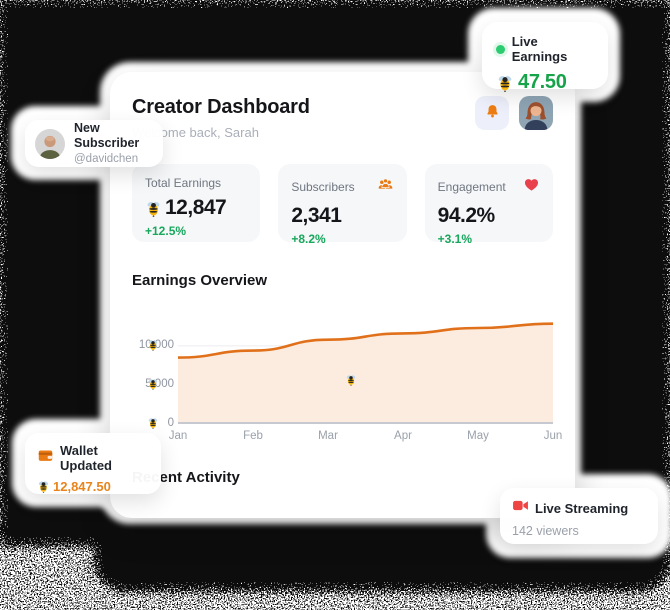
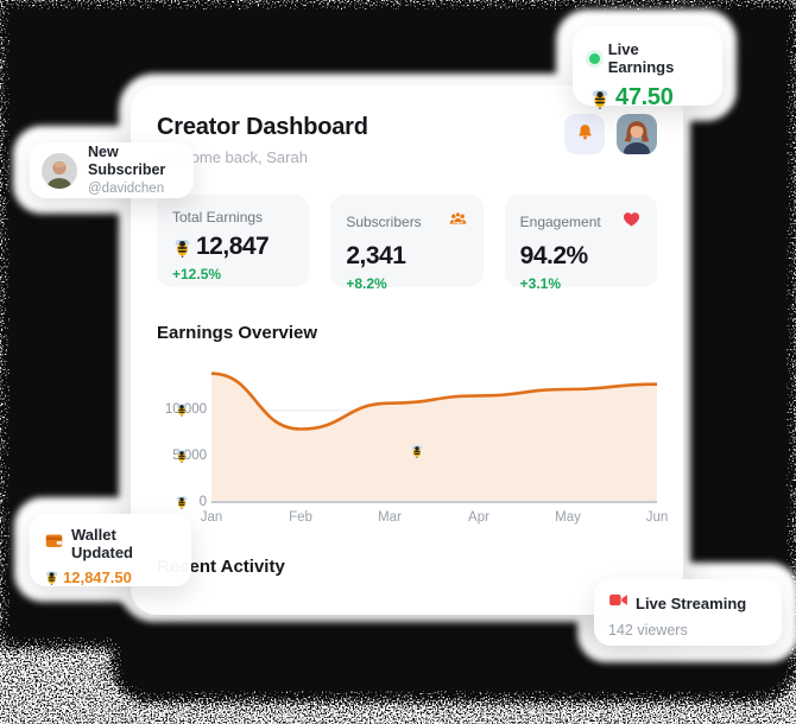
Jan: 8000 -> 14000
Feb: 9000 -> 8000
